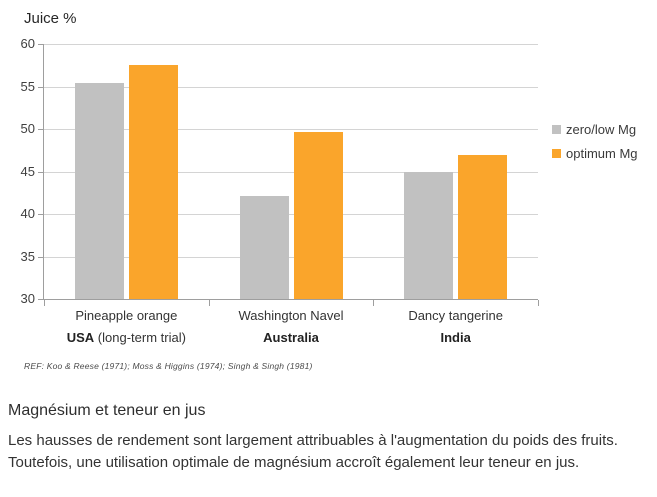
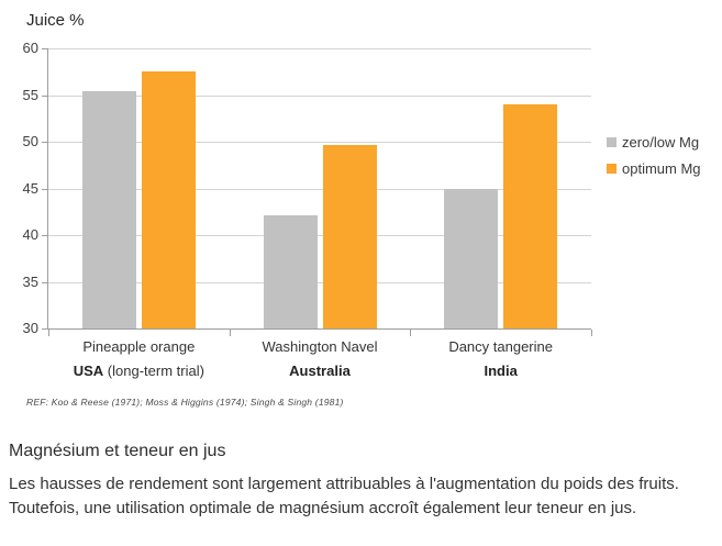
optimum Mg/Dancy tangerine: 47 -> 54
